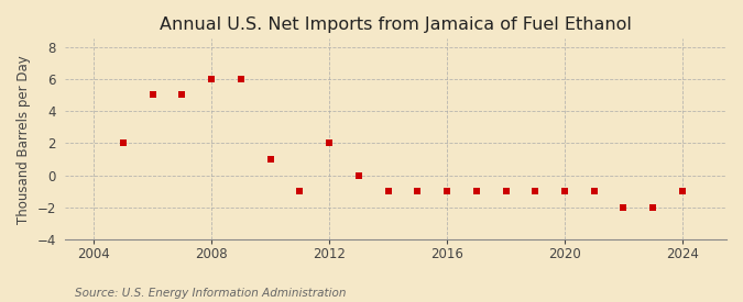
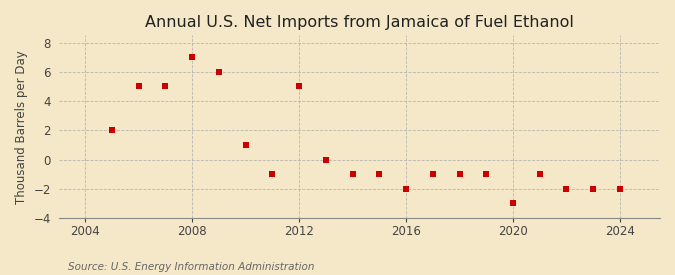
2008: 6 -> 7
2012: 2 -> 5
2016: -1 -> -2
2020: -1 -> -3
2024: -1 -> -2
